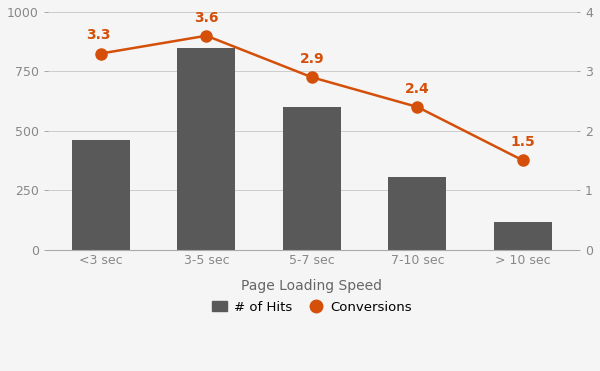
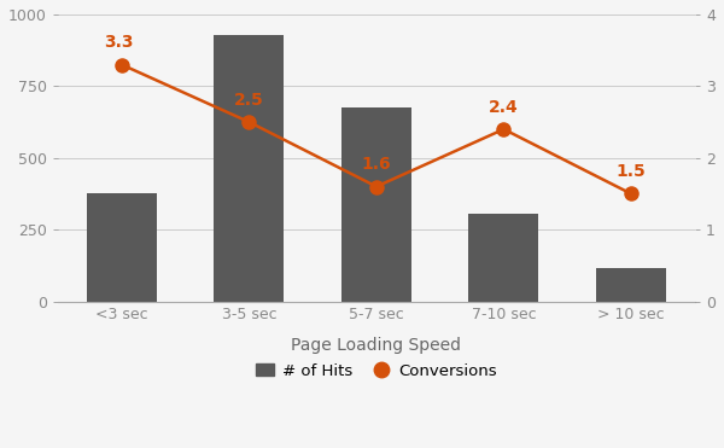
# of Hits/<3 sec: 460 -> 375
# of Hits/3-5 sec: 850 -> 930
Conversions/3-5 sec: 3.6 -> 2.5
# of Hits/5-7 sec: 600 -> 675
Conversions/5-7 sec: 2.9 -> 1.6
